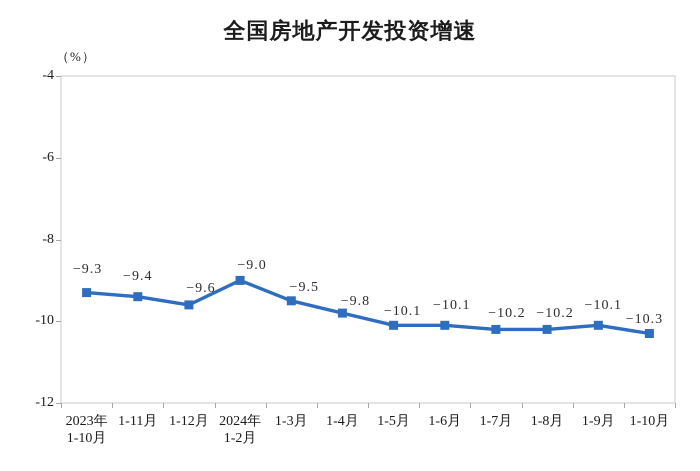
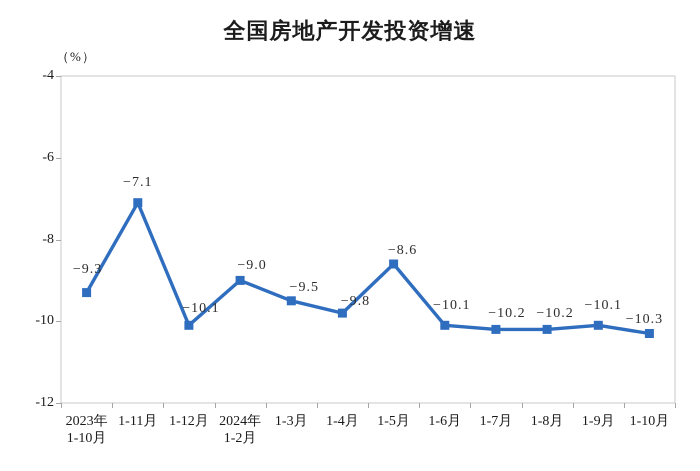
1-11月: −9.4 -> −7.1
1-12月: −9.6 -> −10.1
1-5月: −10.1 -> −8.6
